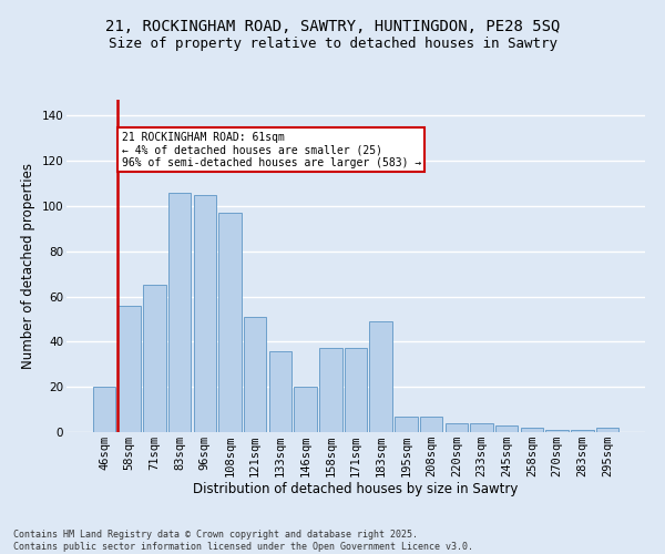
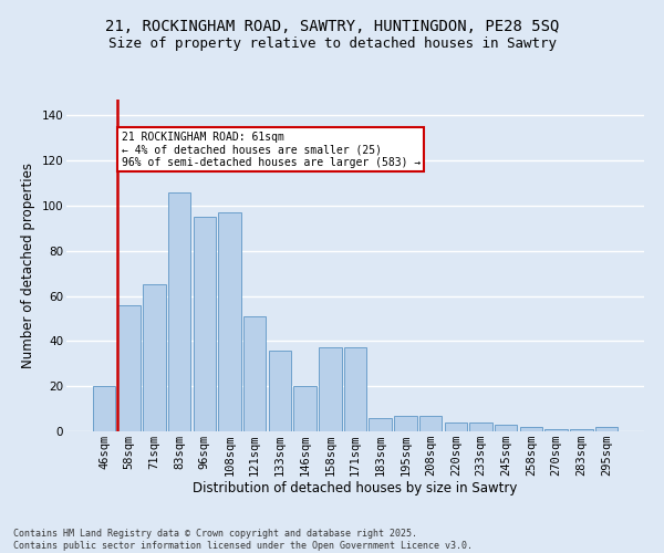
96sqm: 105 -> 95
183sqm: 49 -> 6
